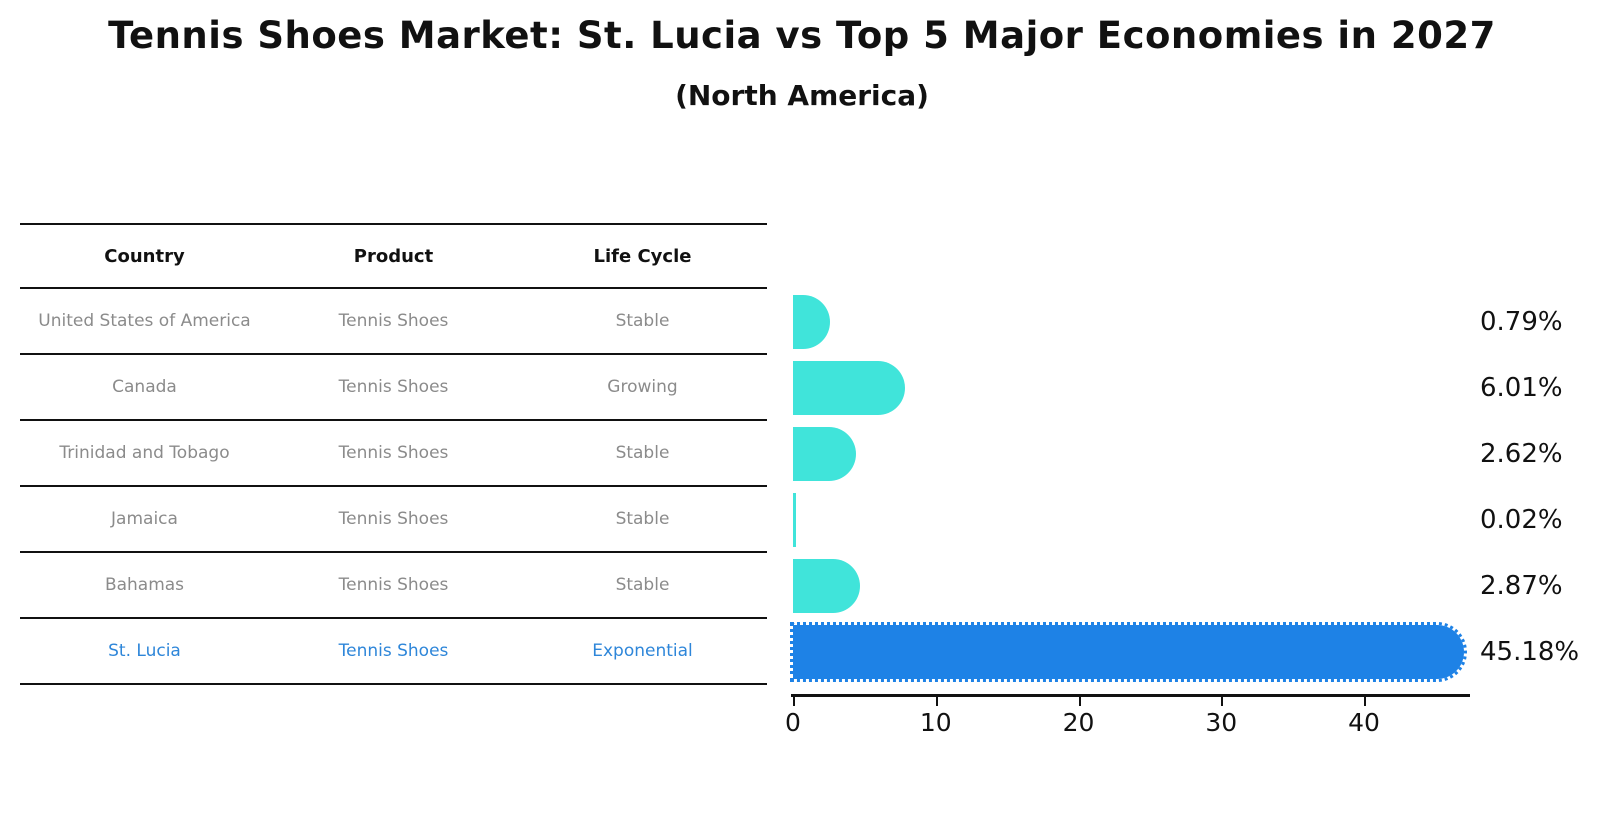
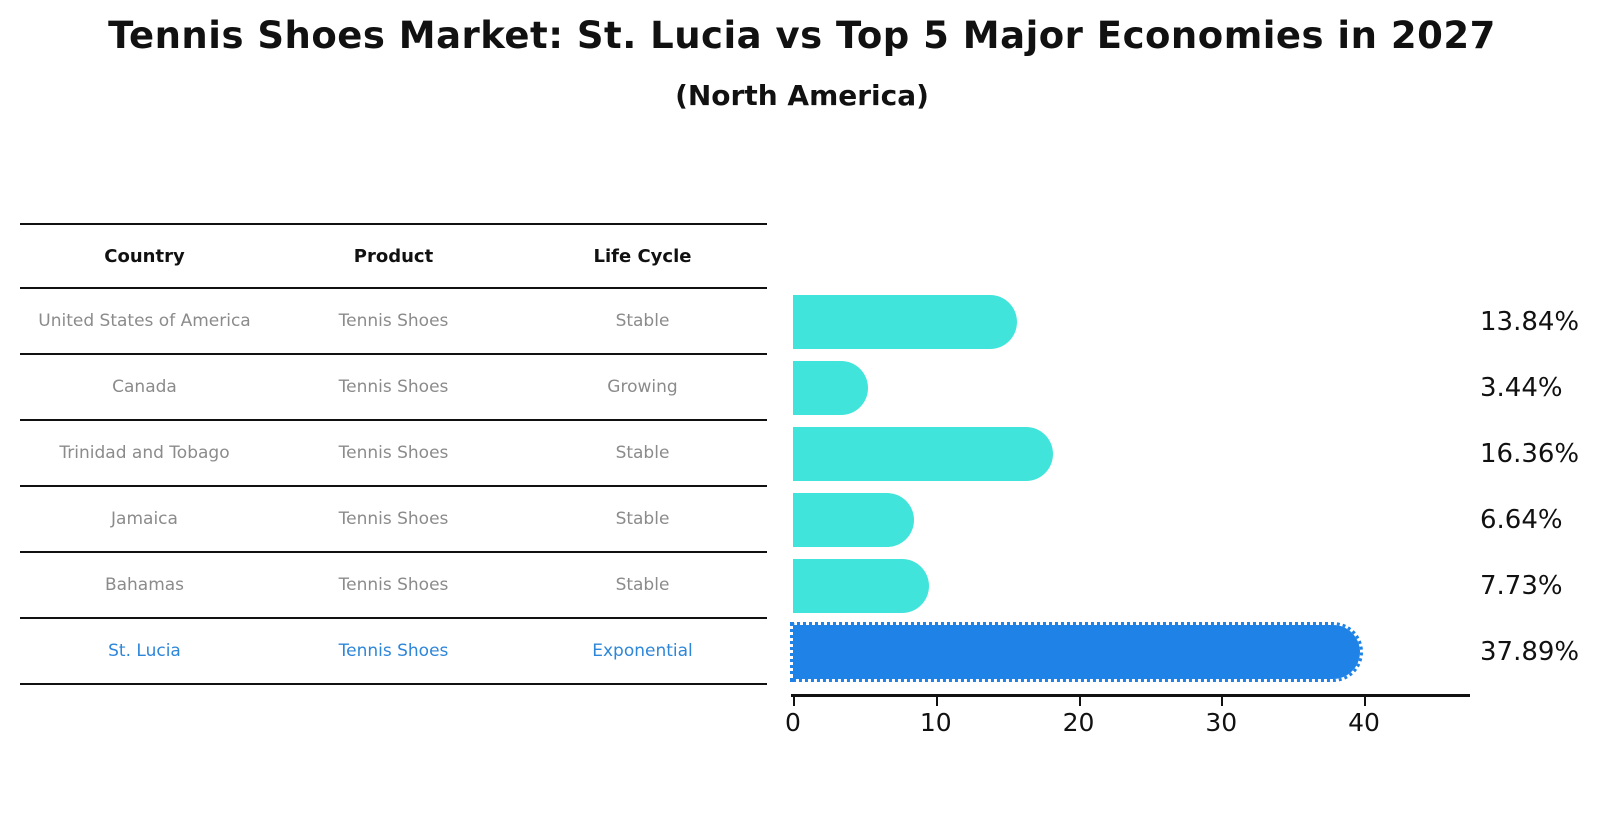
United States of America: 0.79% -> 13.84%
Canada: 6.01% -> 3.44%
Trinidad and Tobago: 2.62% -> 16.36%
Jamaica: 0.02% -> 6.64%
Bahamas: 2.87% -> 7.73%
St. Lucia: 45.18% -> 37.89%
